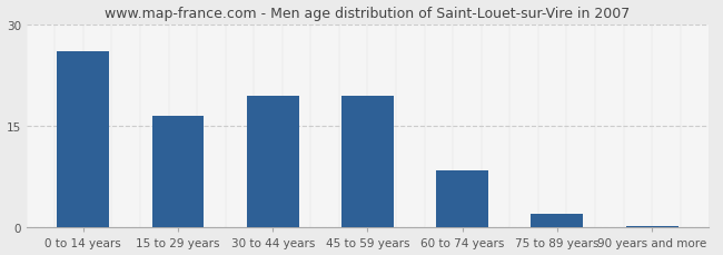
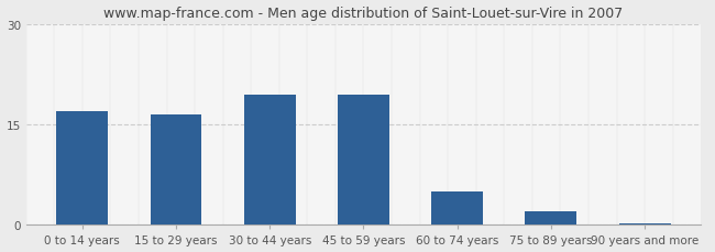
0 to 14 years: 26.0 -> 17.0
60 to 74 years: 8.4 -> 5.0
